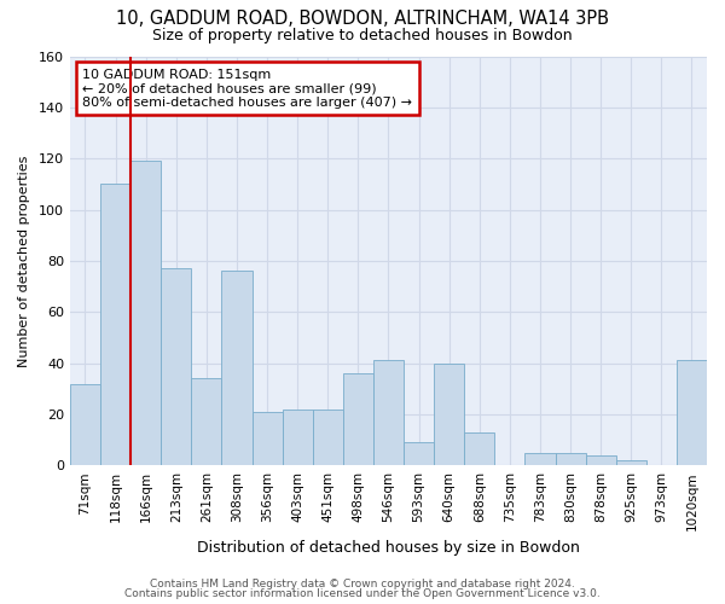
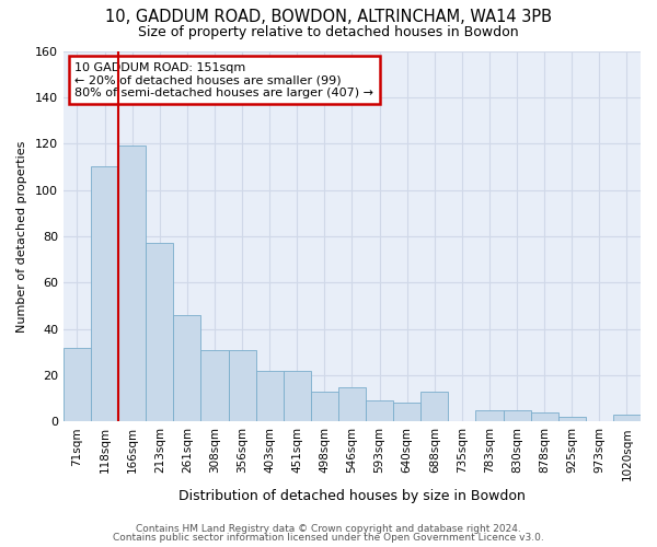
261sqm: 34 -> 46
308sqm: 76 -> 31
356sqm: 21 -> 31
498sqm: 36 -> 13
546sqm: 41 -> 15
640sqm: 40 -> 8
1020sqm: 41 -> 3
